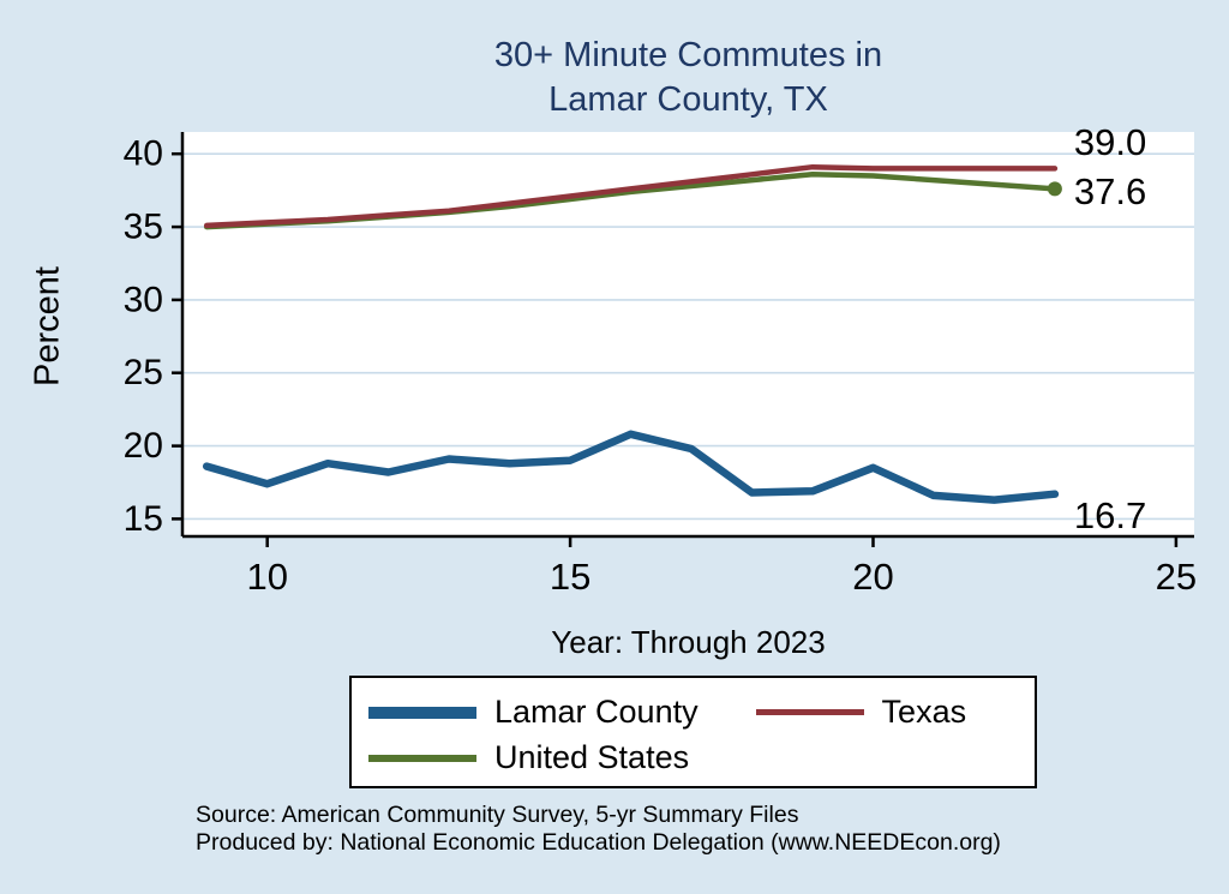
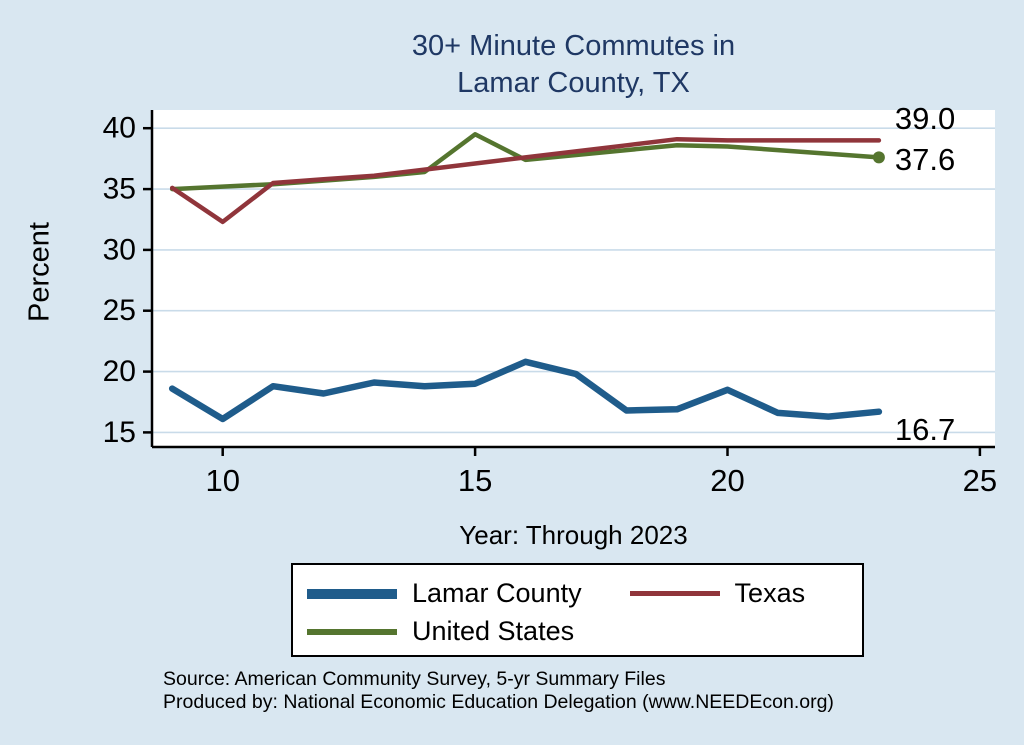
Lamar County/10: 17.4 -> 16.1
Texas/10: 35.3 -> 32.3
United States/15: 36.9 -> 39.5
